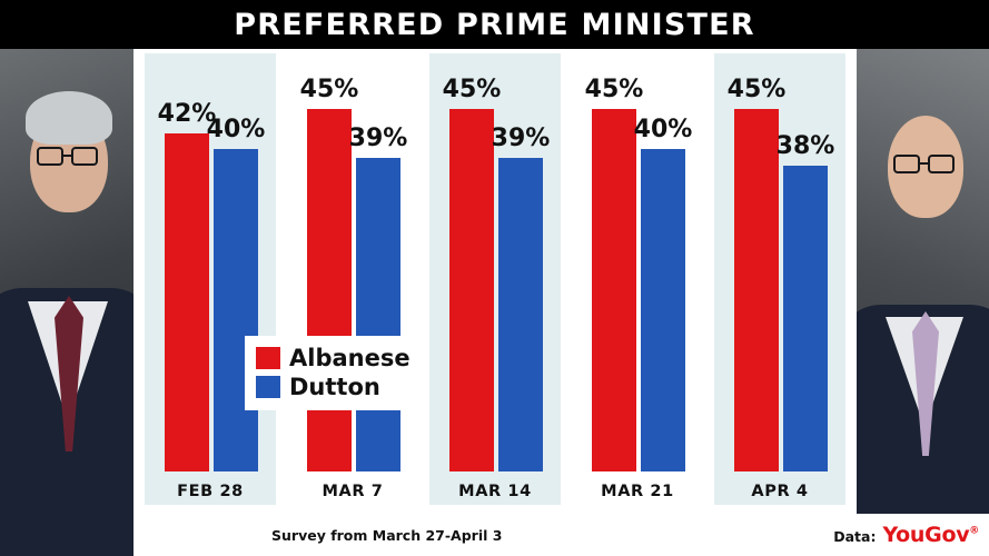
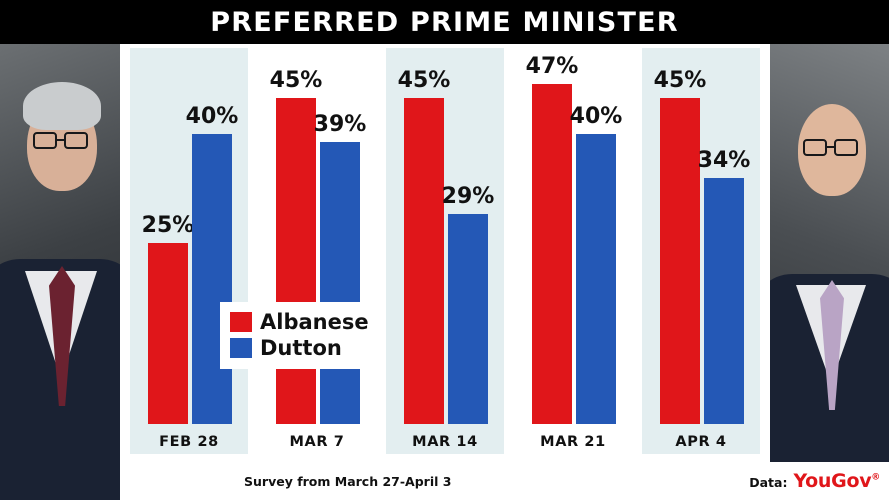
Albanese/FEB 28: 42% -> 25%
Dutton/MAR 14: 39% -> 29%
Albanese/MAR 21: 45% -> 47%
Dutton/APR 4: 38% -> 34%
